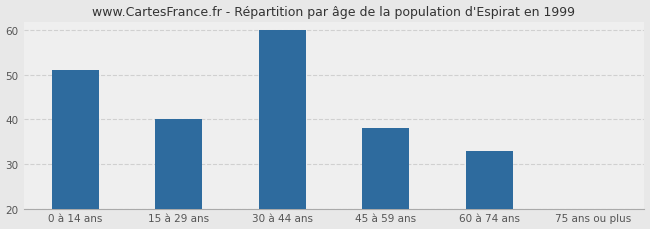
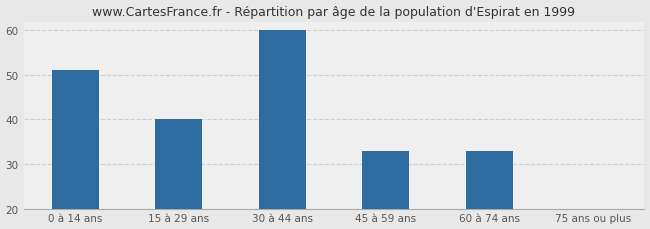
45 à 59 ans: 38 -> 33
